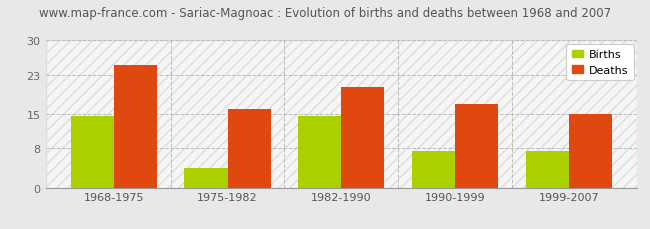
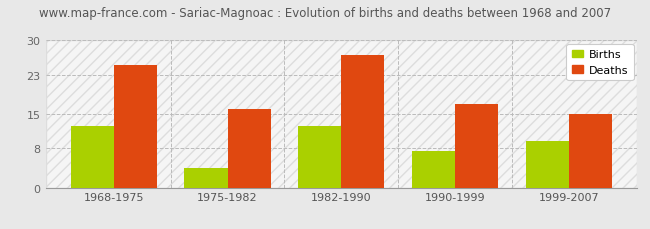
Births/1968-1975: 14.5 -> 12.5
Births/1982-1990: 14.5 -> 12.5
Deaths/1982-1990: 20.5 -> 27.0
Births/1999-2007: 7.5 -> 9.5
